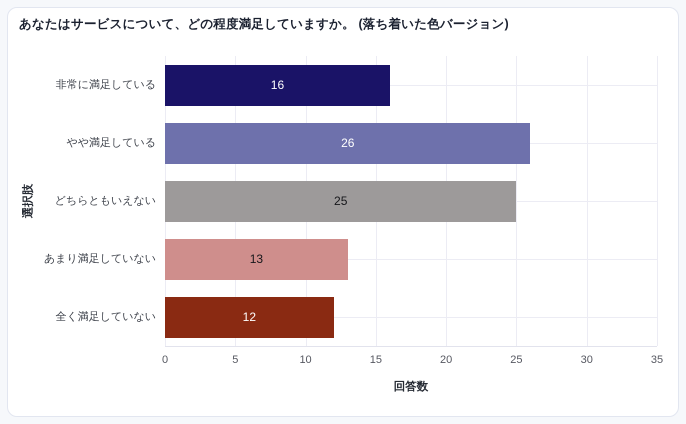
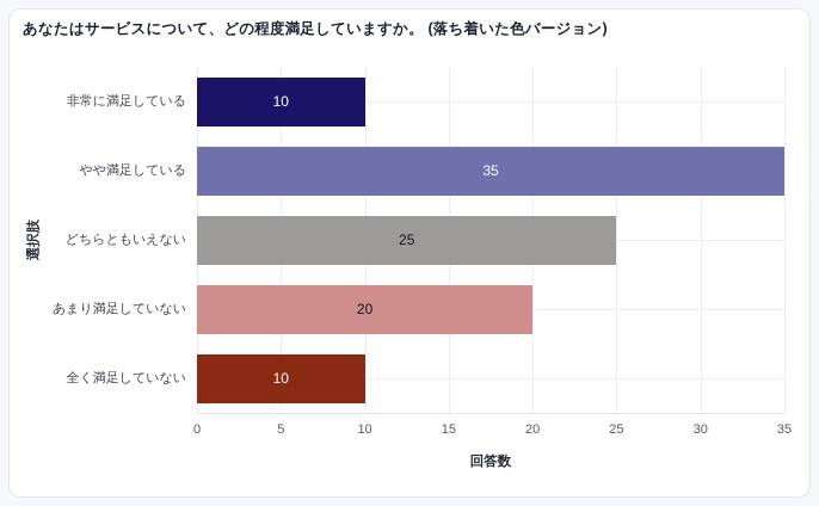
非常に満足している: 16 -> 10
やや満足している: 26 -> 35
あまり満足していない: 13 -> 20
全く満足していない: 12 -> 10
